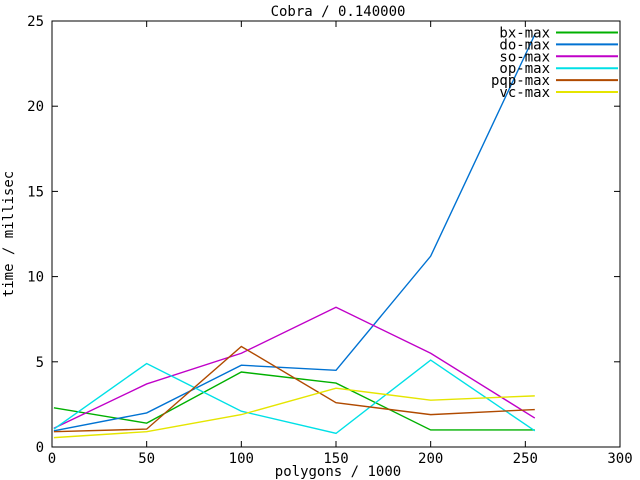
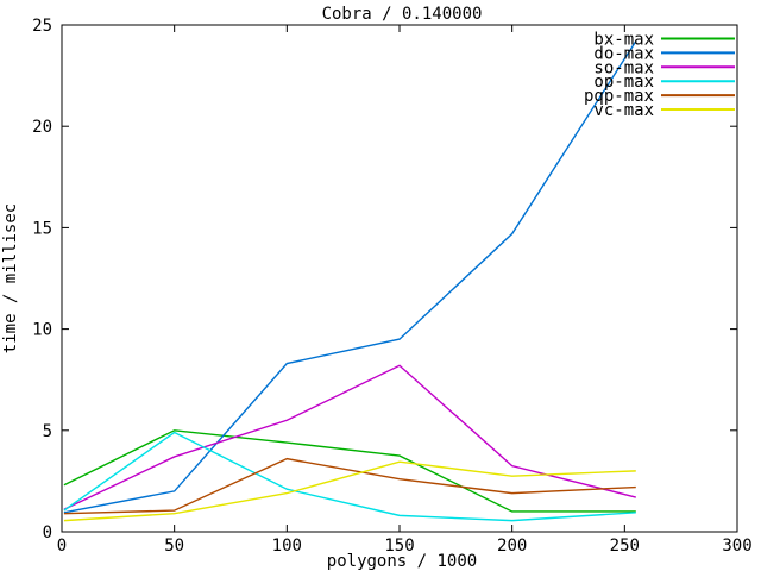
bx-max/50: 1.4 -> 5.0
do-max/100: 4.8 -> 8.3
pqp-max/100: 5.9 -> 3.6
do-max/150: 4.5 -> 9.5
do-max/200: 11.2 -> 14.7
so-max/200: 5.5 -> 3.2
op-max/200: 5.1 -> 0.6
